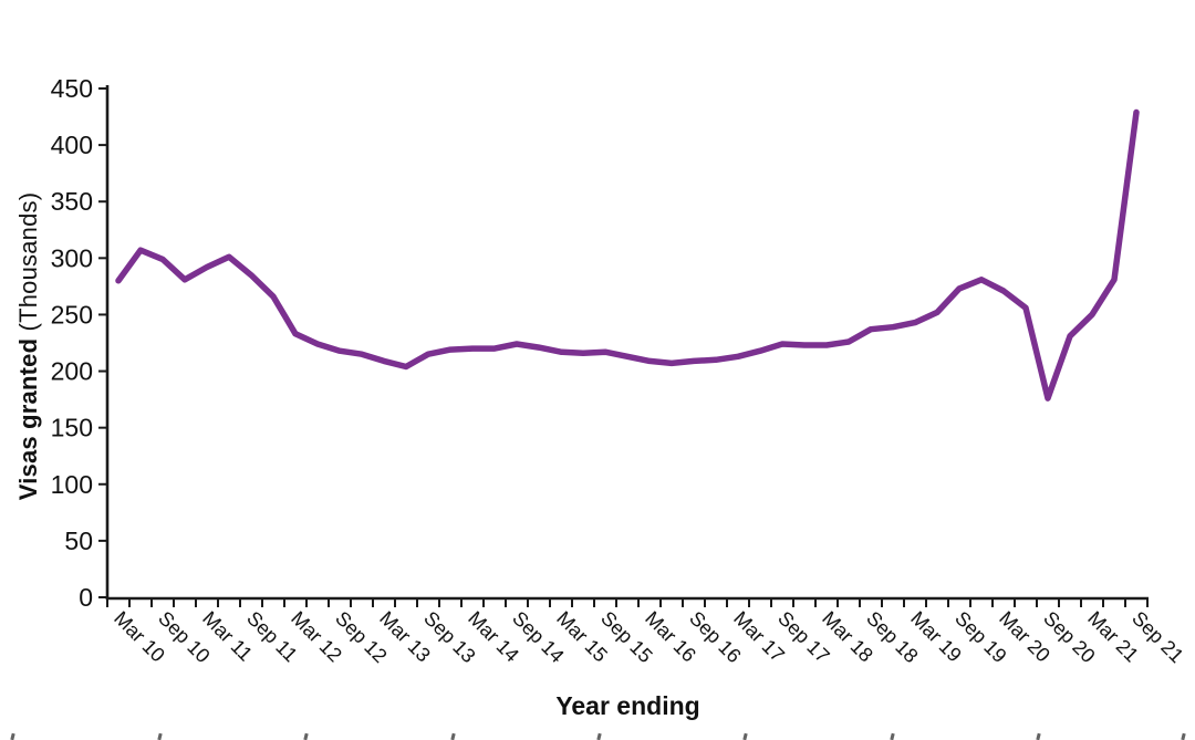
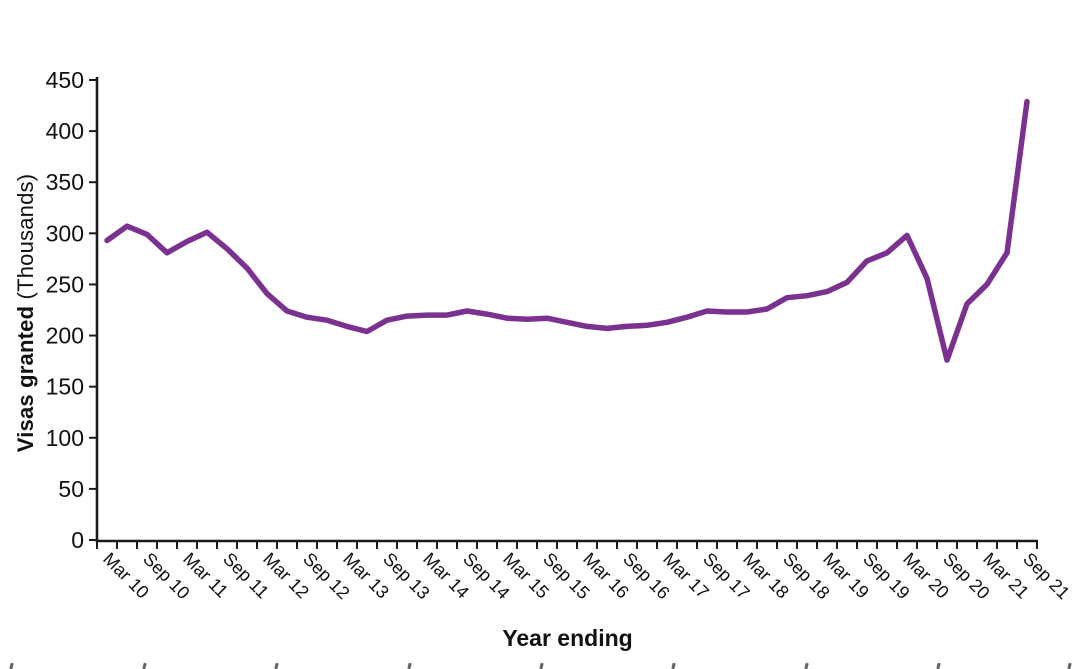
Mar 10: 280 -> 293
Mar 12: 233 -> 241
Mar 20: 271 -> 298
